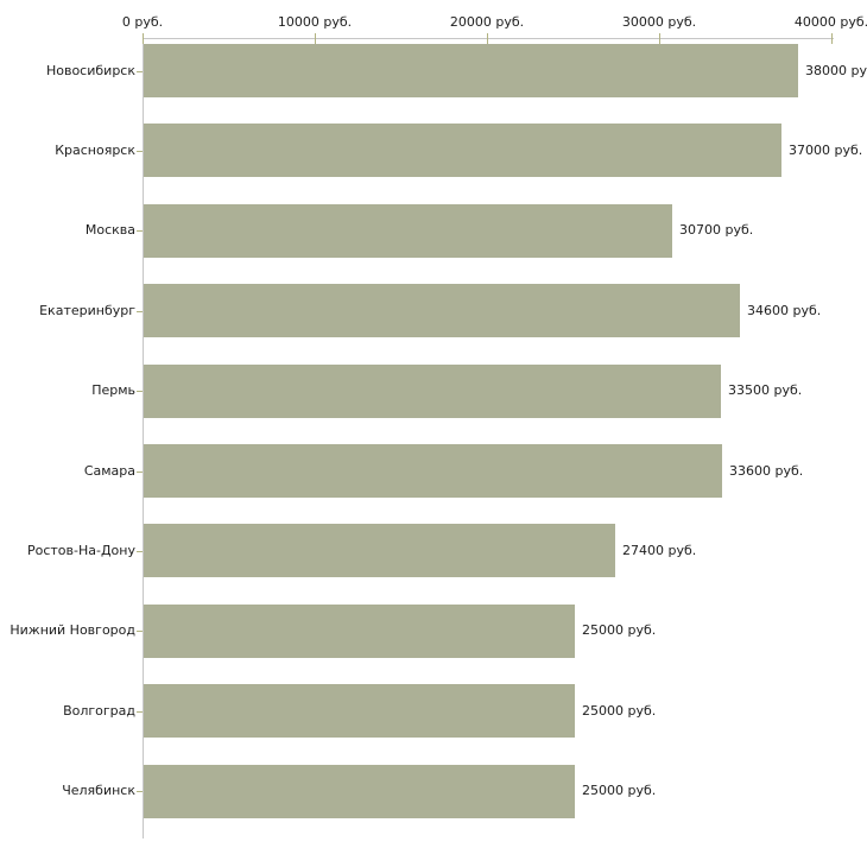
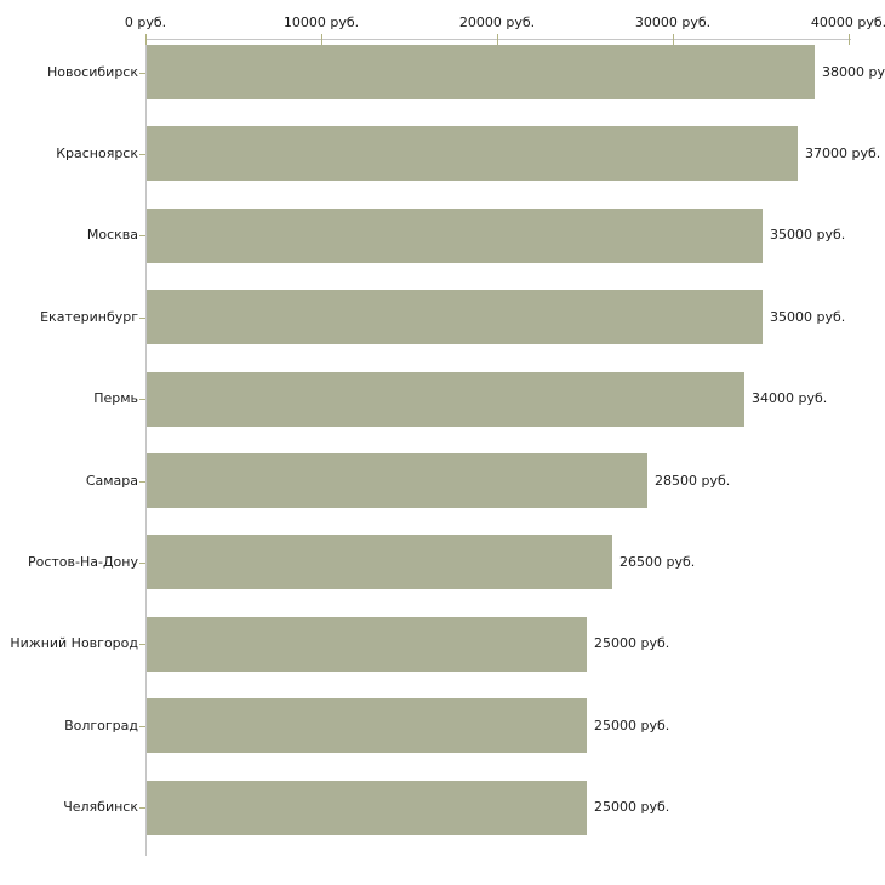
Москва: 30700 -> 35000
Екатеринбург: 34600 -> 35000
Пермь: 33500 -> 34000
Самара: 33600 -> 28500
Ростов-На-Дону: 27400 -> 26500
